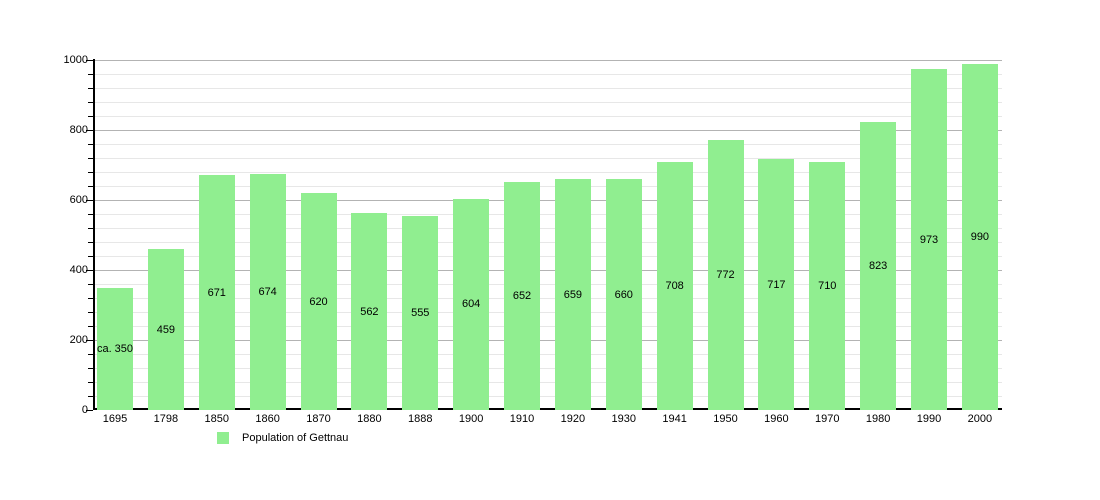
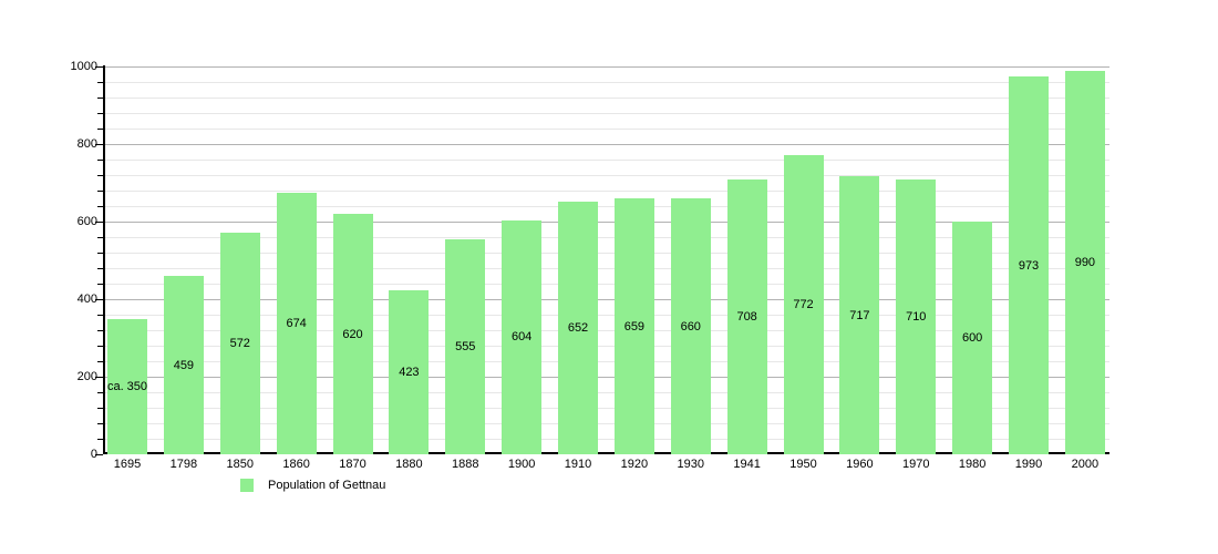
1850: 671 -> 572
1880: 562 -> 423
1980: 823 -> 600
